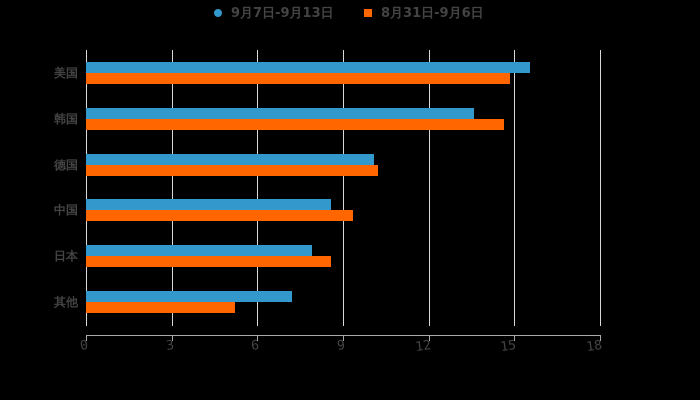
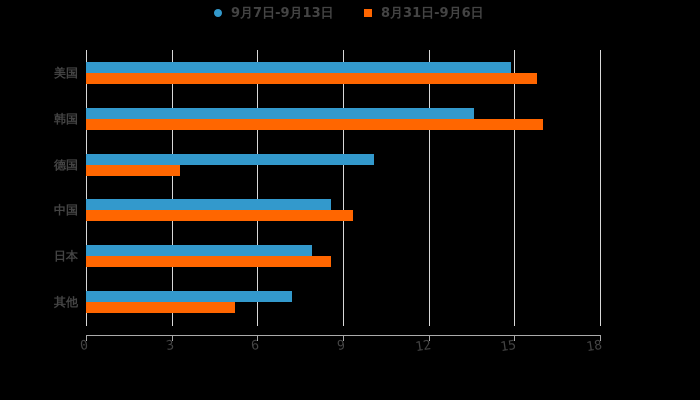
9月7日-9月13日/美国: 15.6 -> 14.9
8月31日-9月6日/美国: 14.8 -> 15.8
8月31日-9月6日/韩国: 14.6 -> 16.0
8月31日-9月6日/德国: 10.2 -> 3.3
